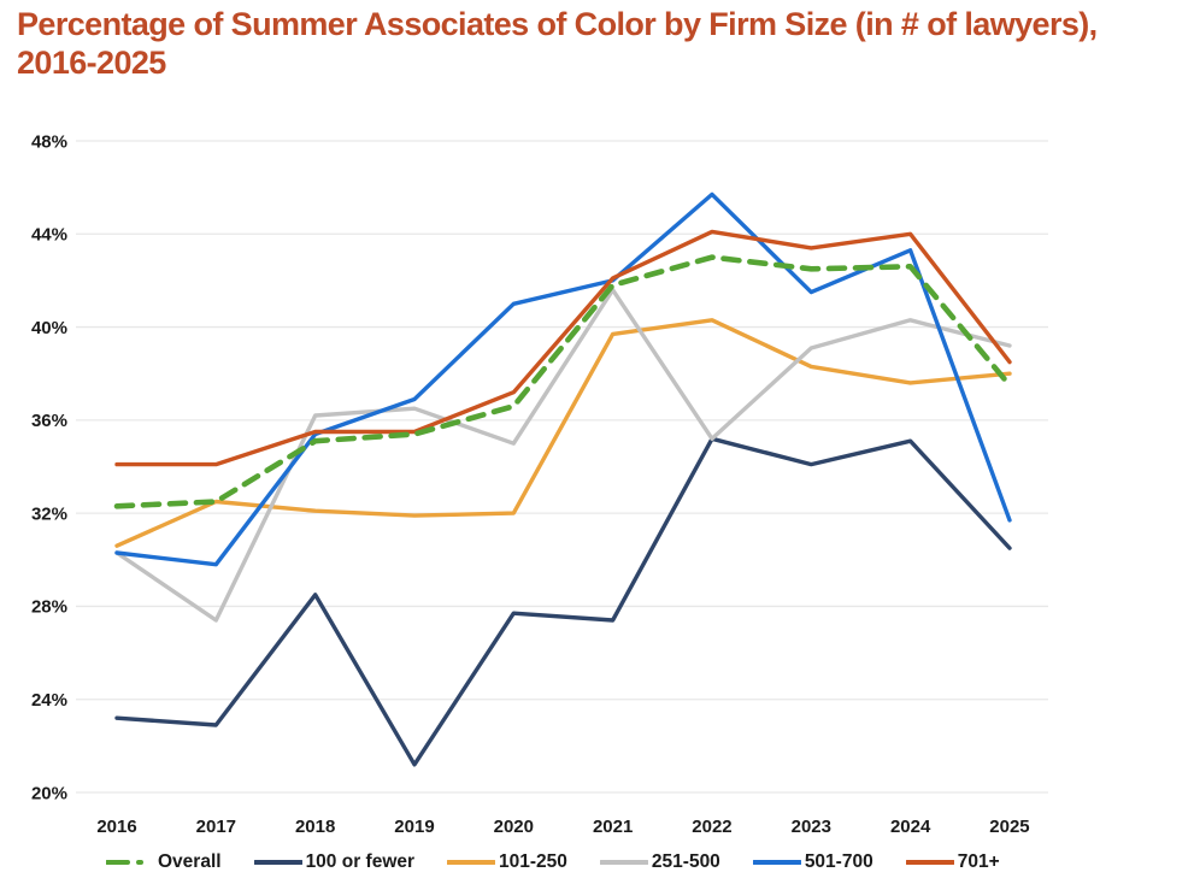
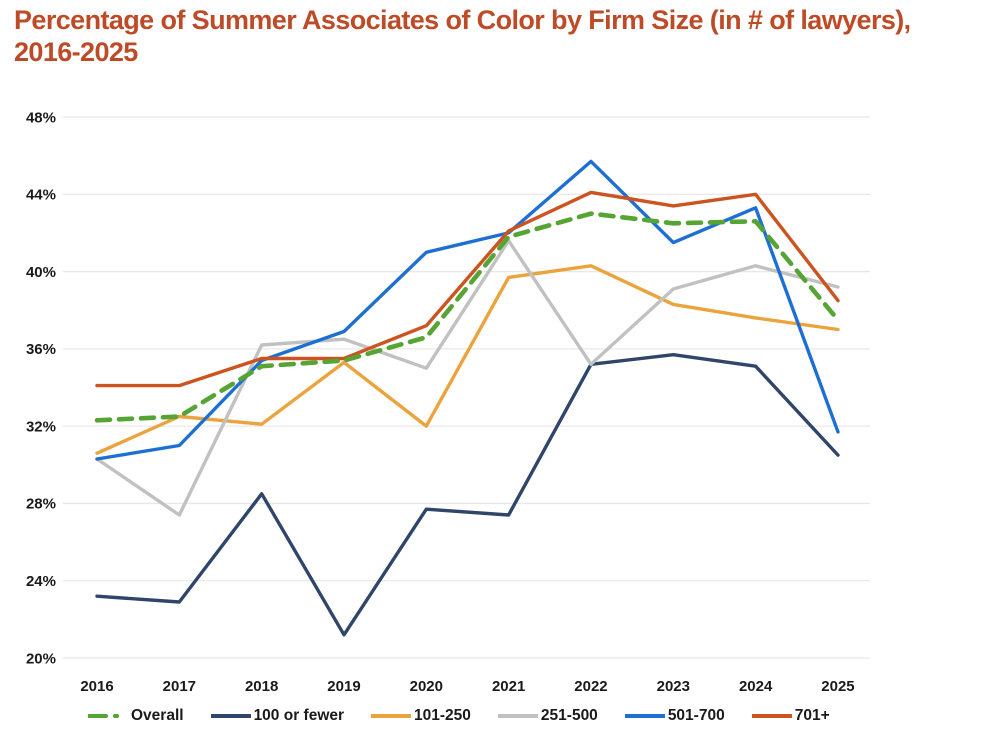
501-700/2017: 29.8% -> 31.0%
101-250/2019: 31.9% -> 35.3%
100 or fewer/2023: 34.1% -> 35.7%
101-250/2025: 38.0% -> 37.0%
